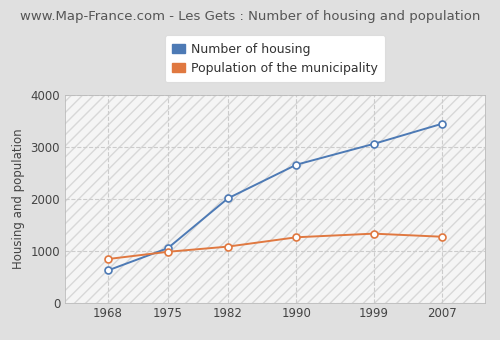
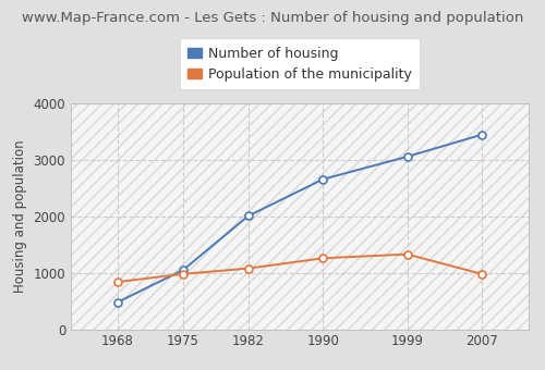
Number of housing/1968: 620 -> 480
Population of the municipality/2007: 1270 -> 980
